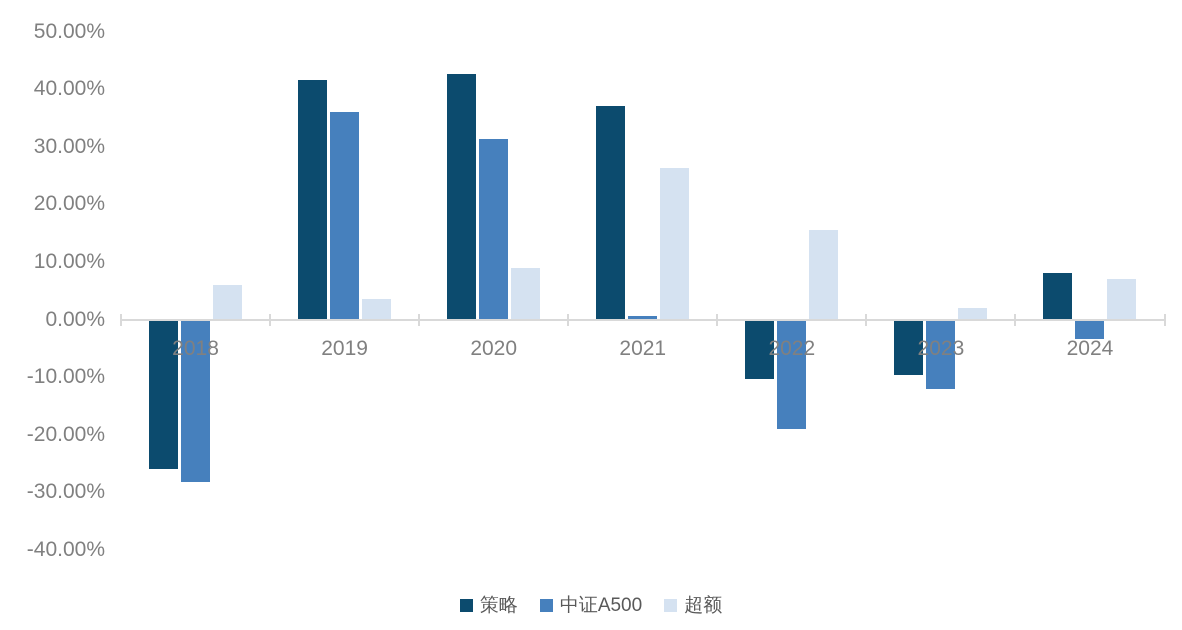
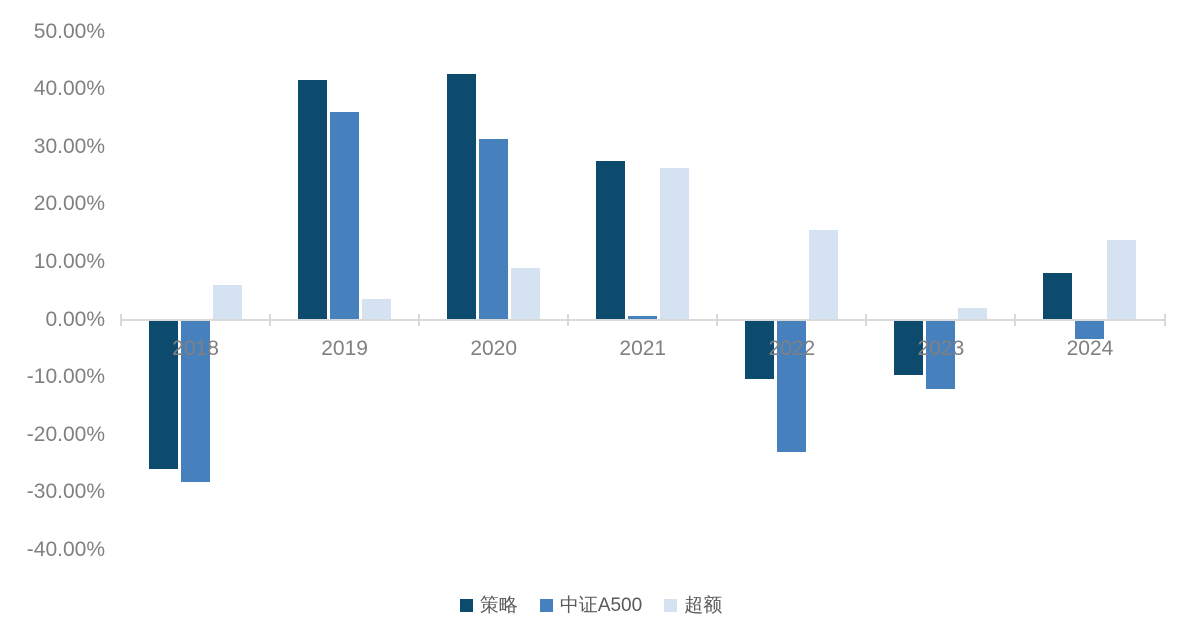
策略/2021: 37% -> 28%
中证A500/2022: -19% -> -23%
超额/2024: 7% -> 14%
